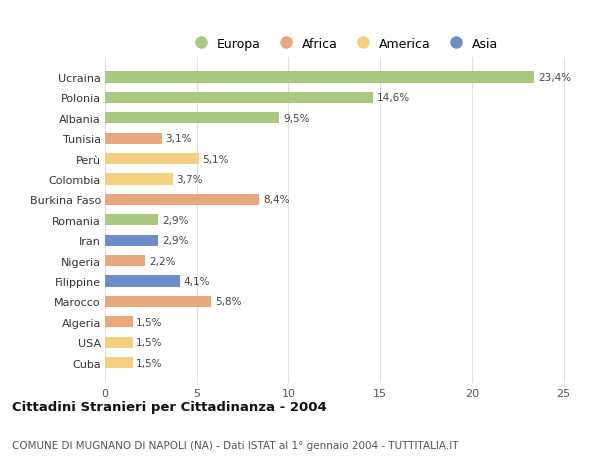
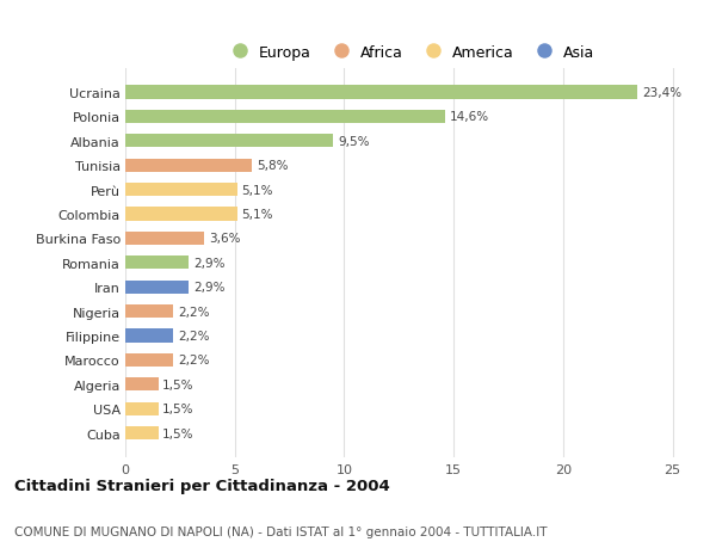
Tunisia: 3,1% -> 5,8%
Colombia: 3,7% -> 5,1%
Burkina Faso: 8,4% -> 3,6%
Filippine: 4,1% -> 2,2%
Marocco: 5,8% -> 2,2%
